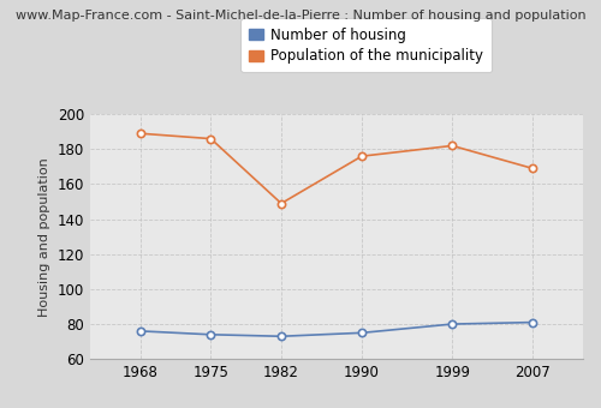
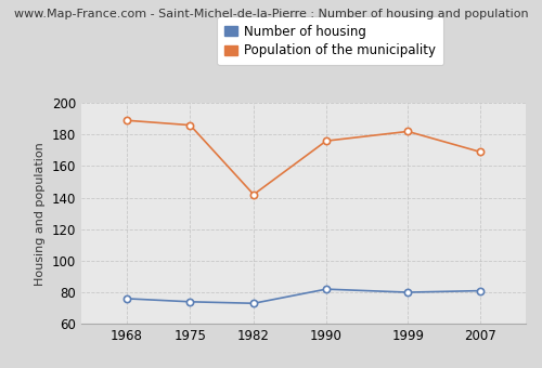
Population of the municipality/1982: 149 -> 142
Number of housing/1990: 75 -> 82
